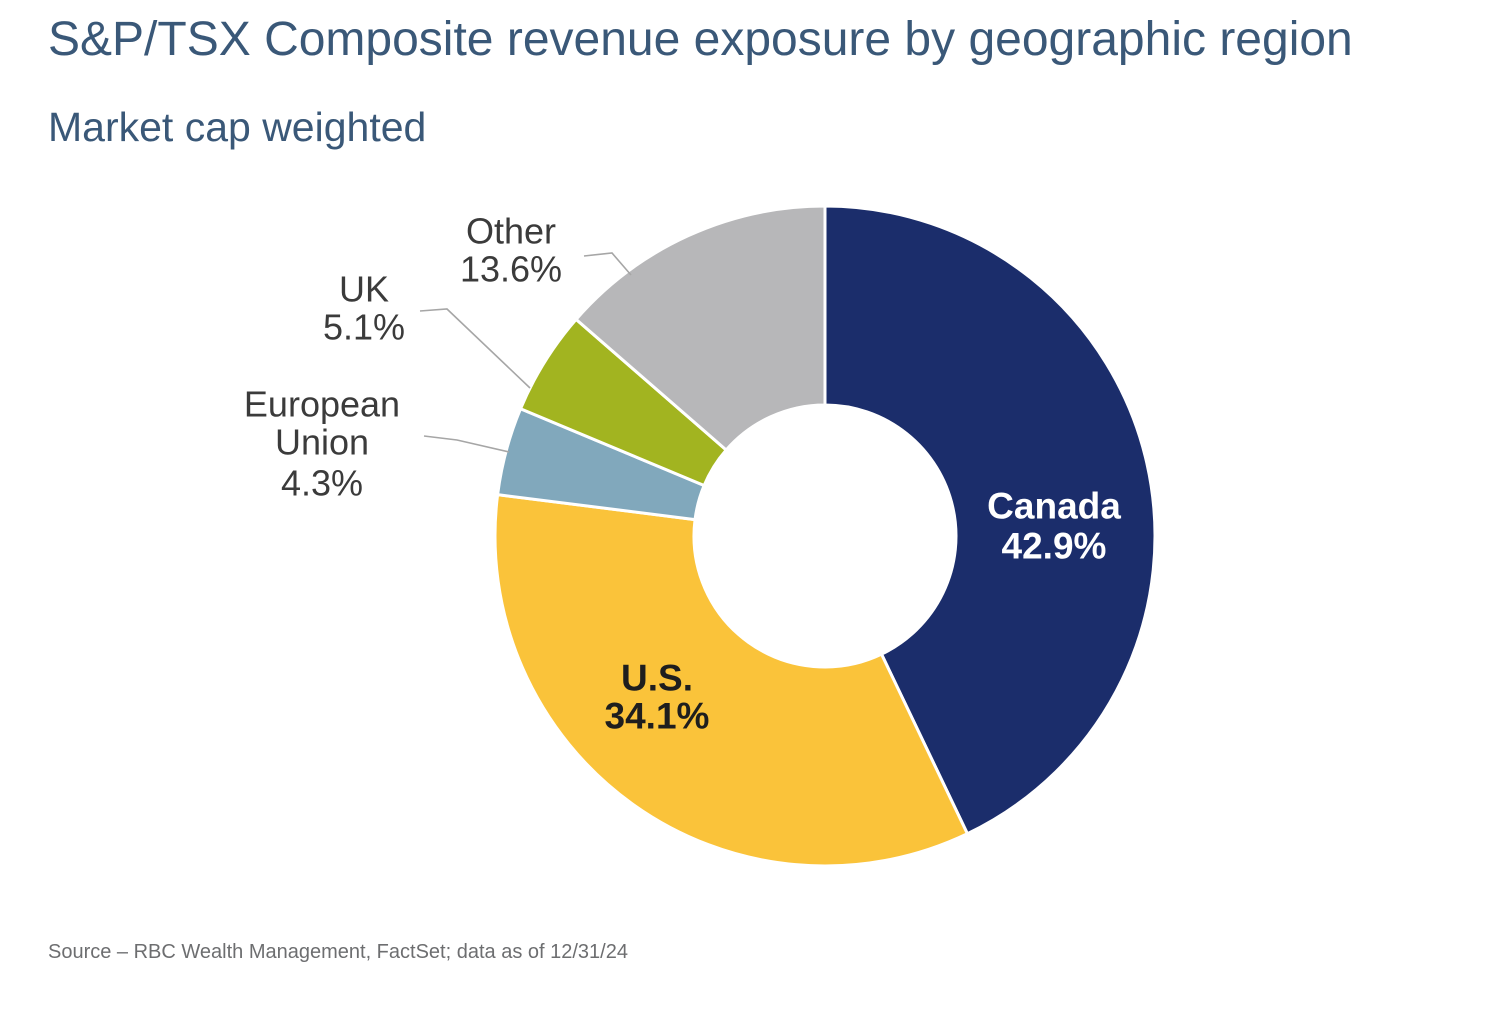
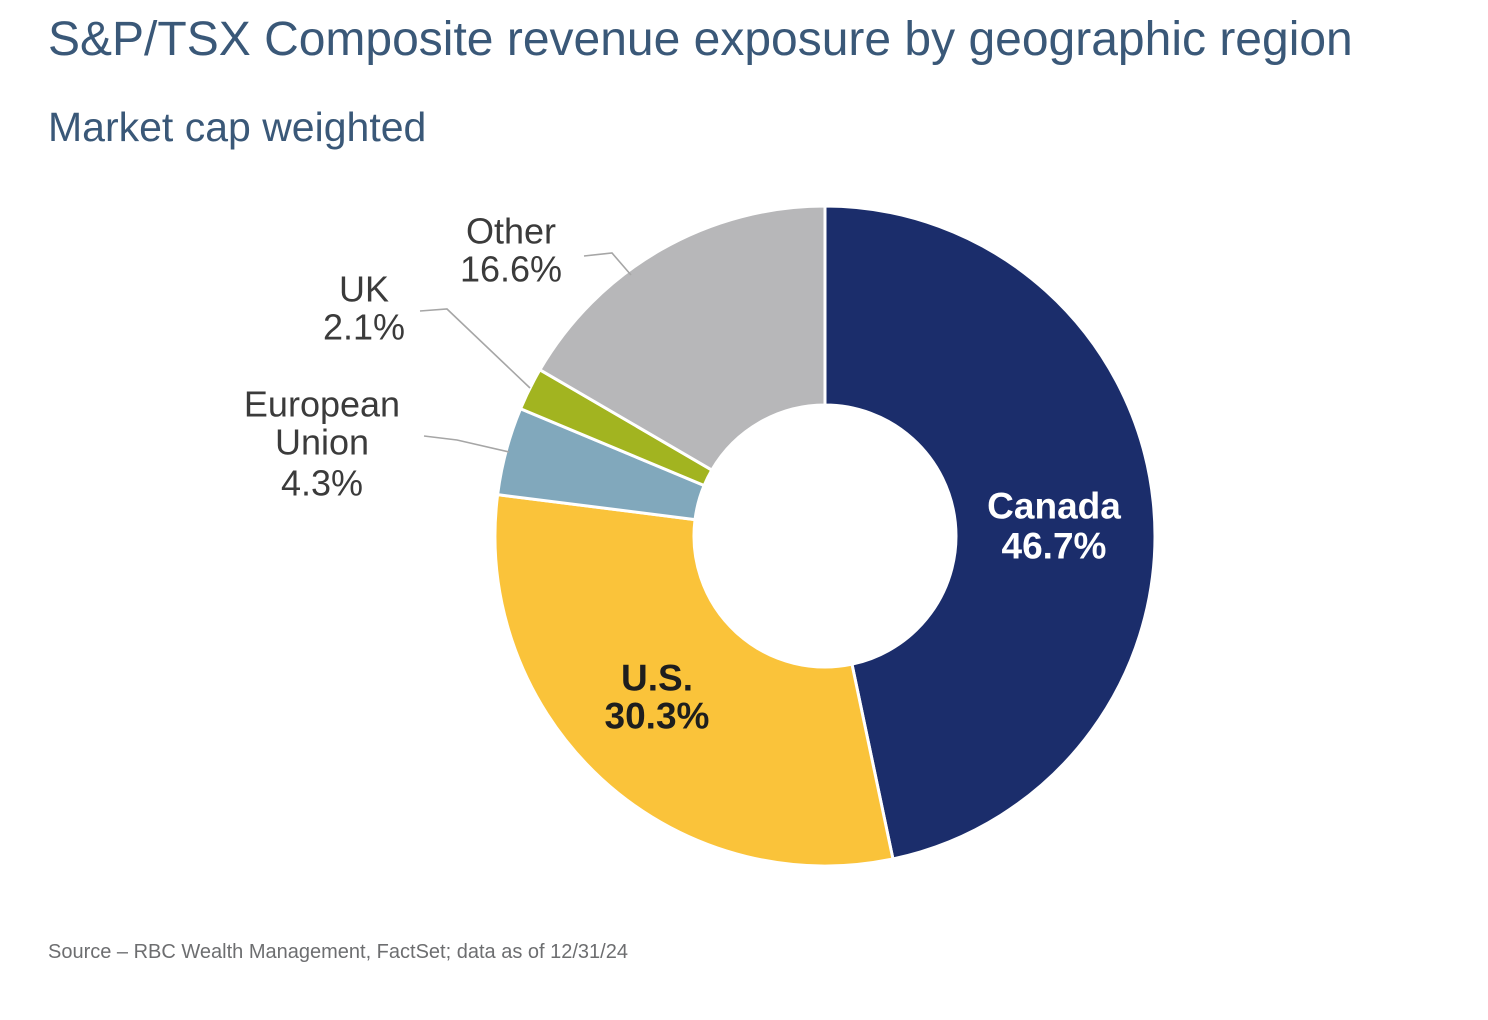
Canada: 42.9% -> 46.7%
U.S.: 34.1% -> 30.3%
UK: 5.1% -> 2.1%
Other: 13.6% -> 16.6%
